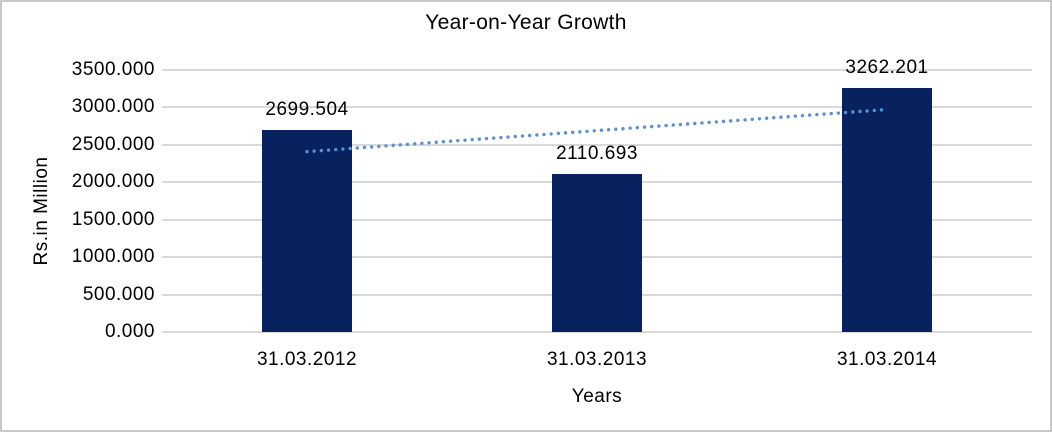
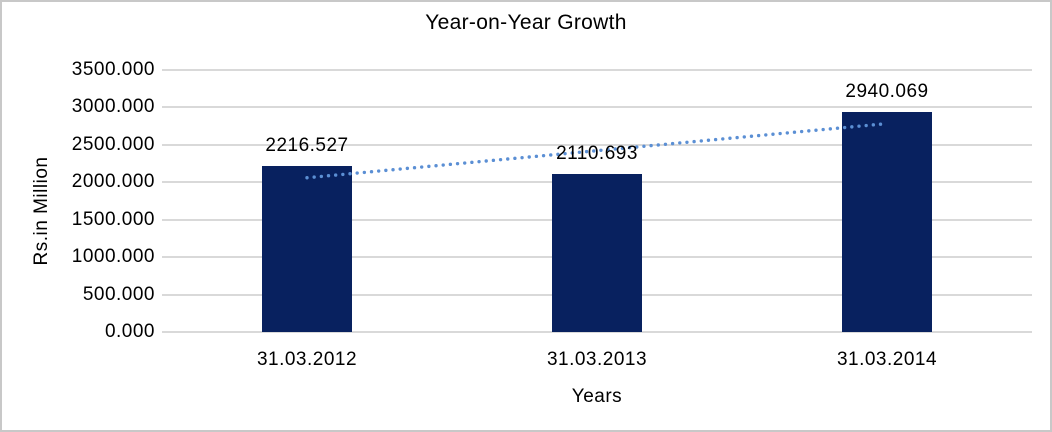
31.03.2012: 2699.504 -> 2216.527
31.03.2014: 3262.201 -> 2940.069
